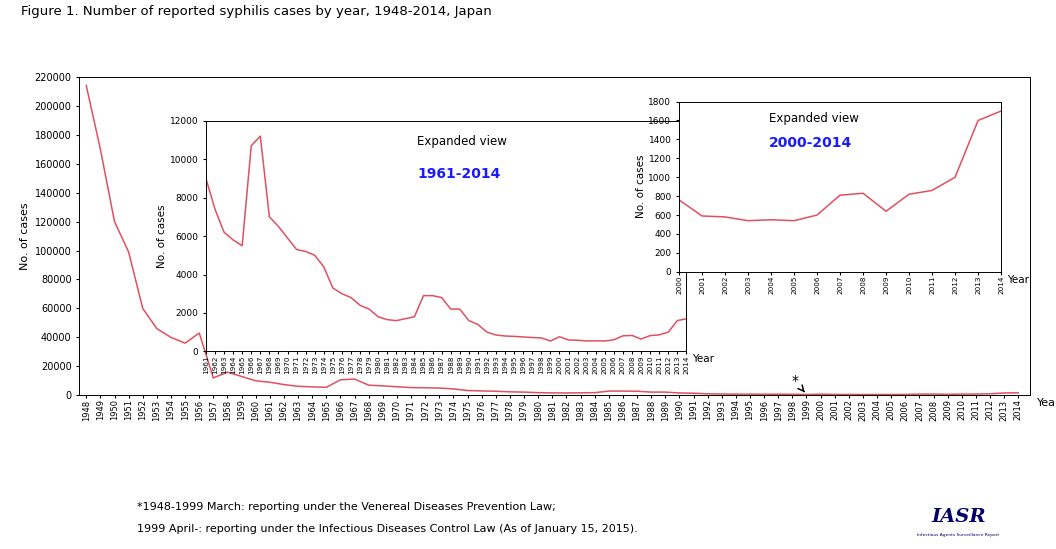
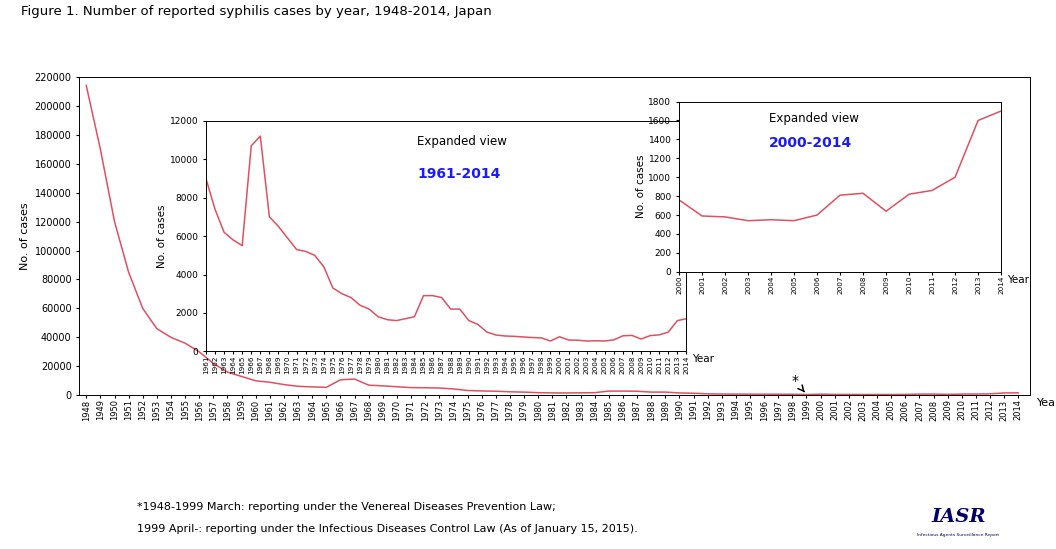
1951: 99000 -> 85000
1956: 43000 -> 30000
1957: 12000 -> 22000
